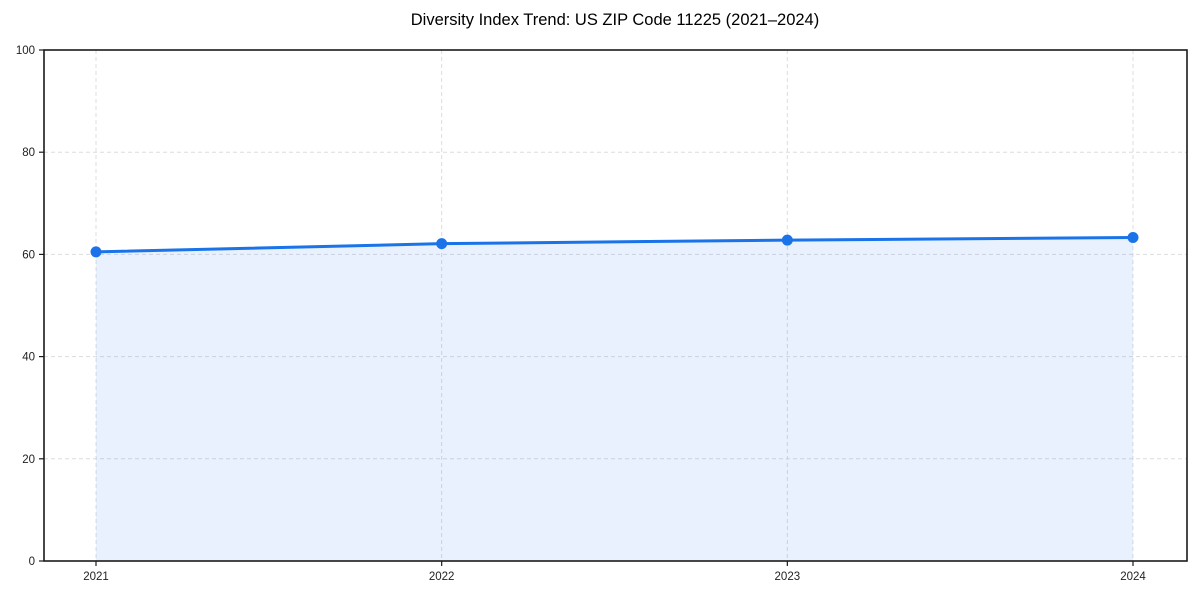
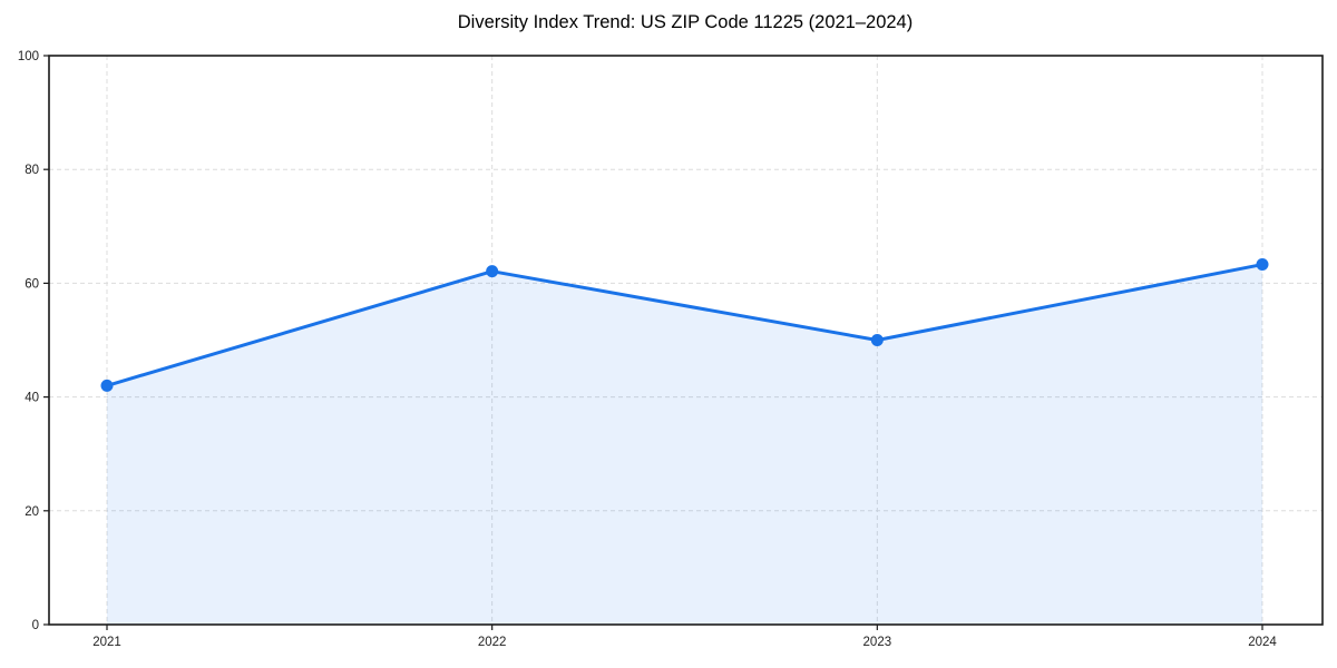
2021: 60 -> 42
2023: 63 -> 50
